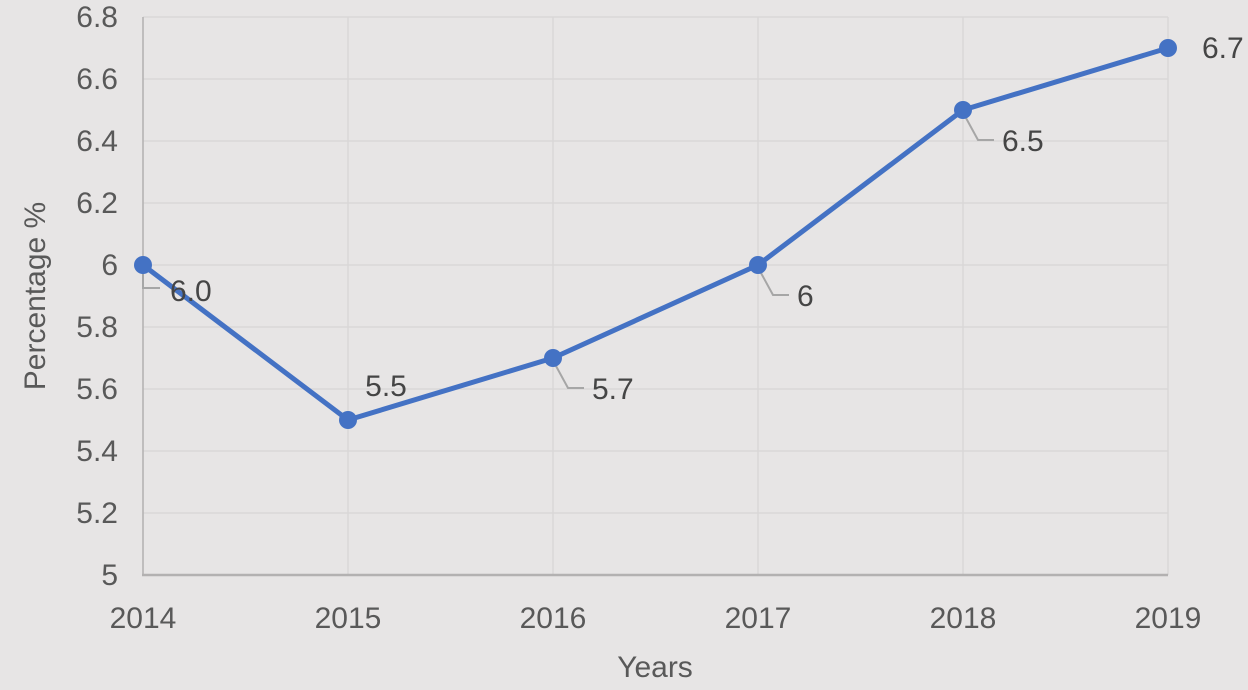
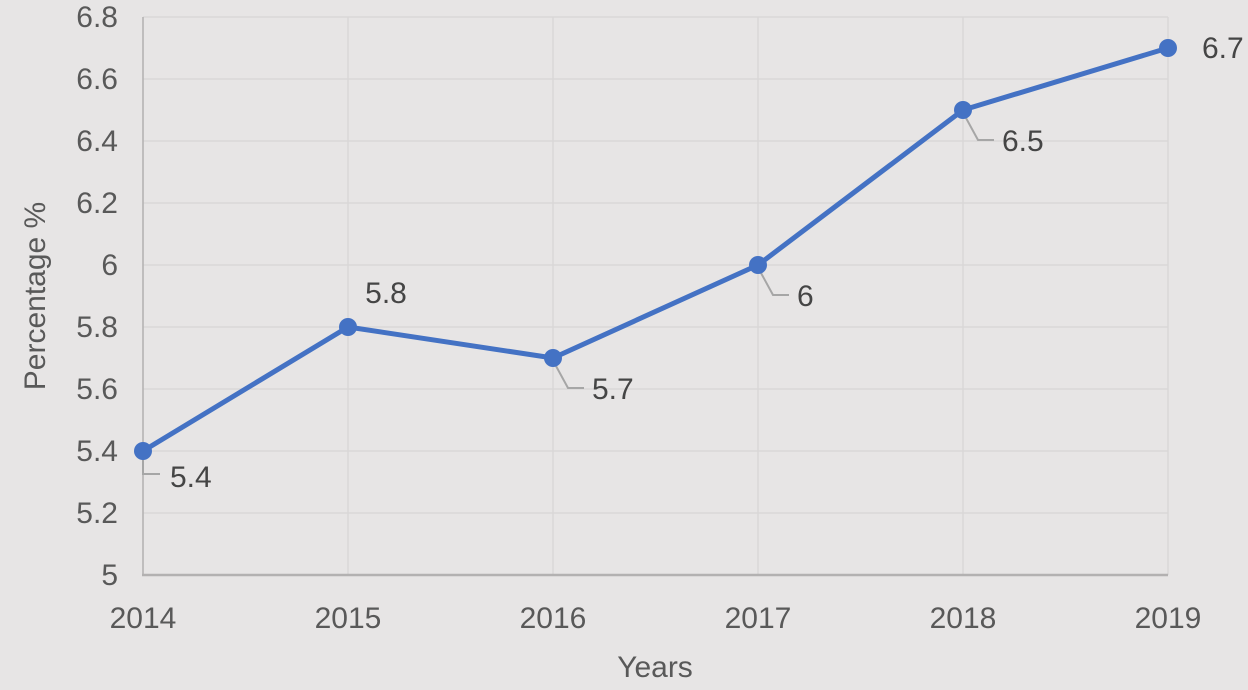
2014: 6.0 -> 5.4
2015: 5.5 -> 5.8
